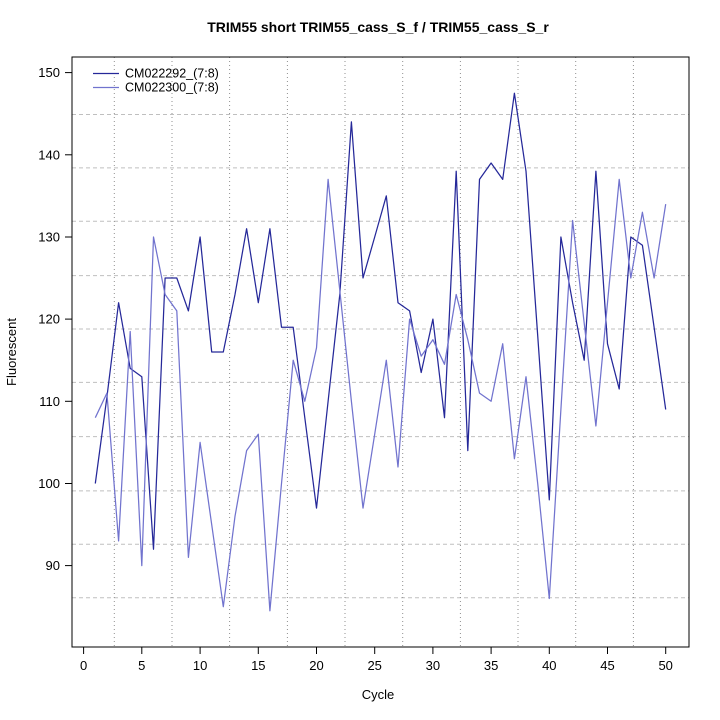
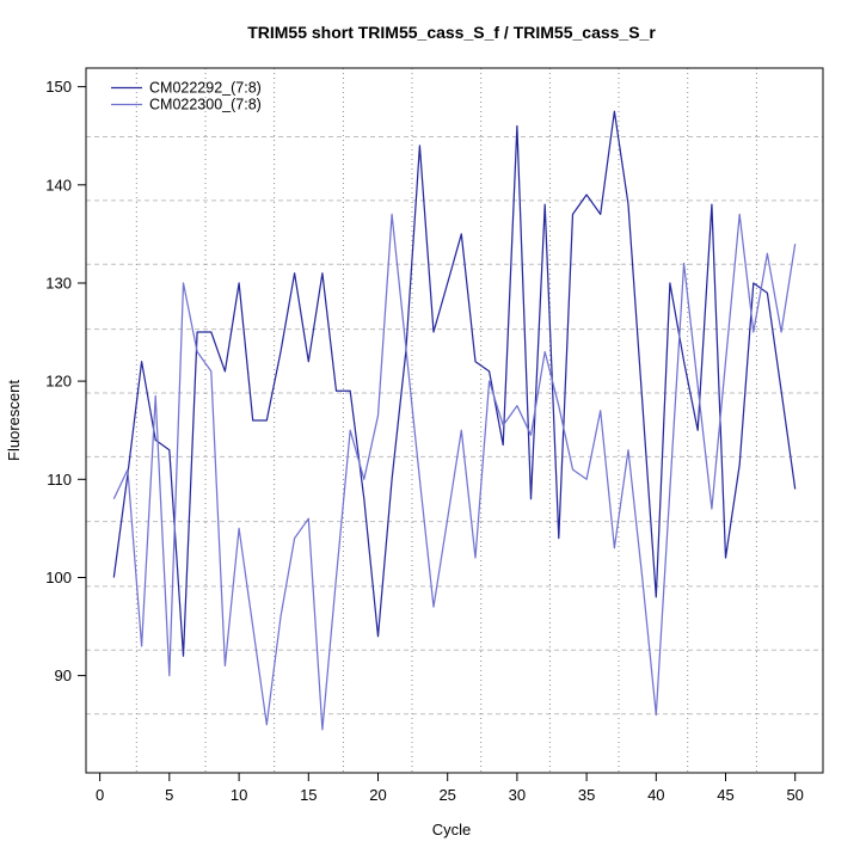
CM022292_(7:8)/20: 97 -> 94
CM022292_(7:8)/30: 120 -> 146
CM022292_(7:8)/45: 117 -> 102
